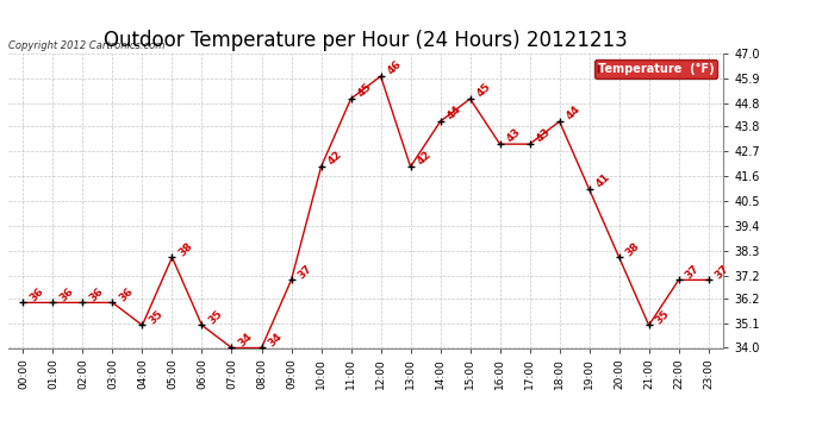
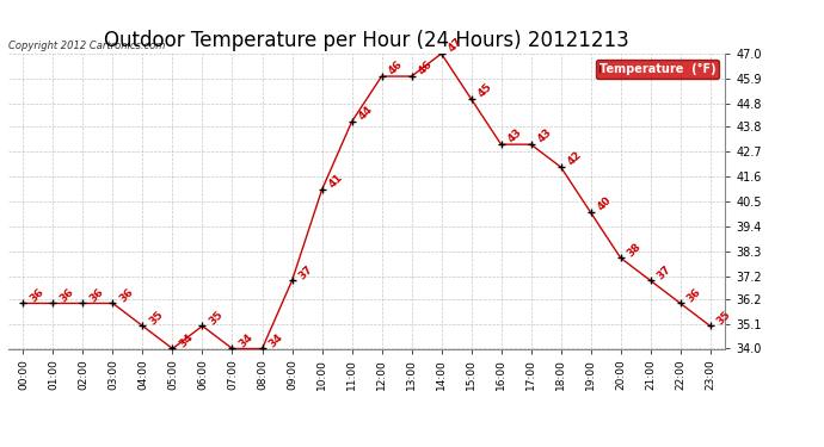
05:00: 38 -> 34
10:00: 42 -> 41
11:00: 45 -> 44
13:00: 42 -> 46
14:00: 44 -> 47
18:00: 44 -> 42
19:00: 41 -> 40
21:00: 35 -> 37
22:00: 37 -> 36
23:00: 37 -> 35
